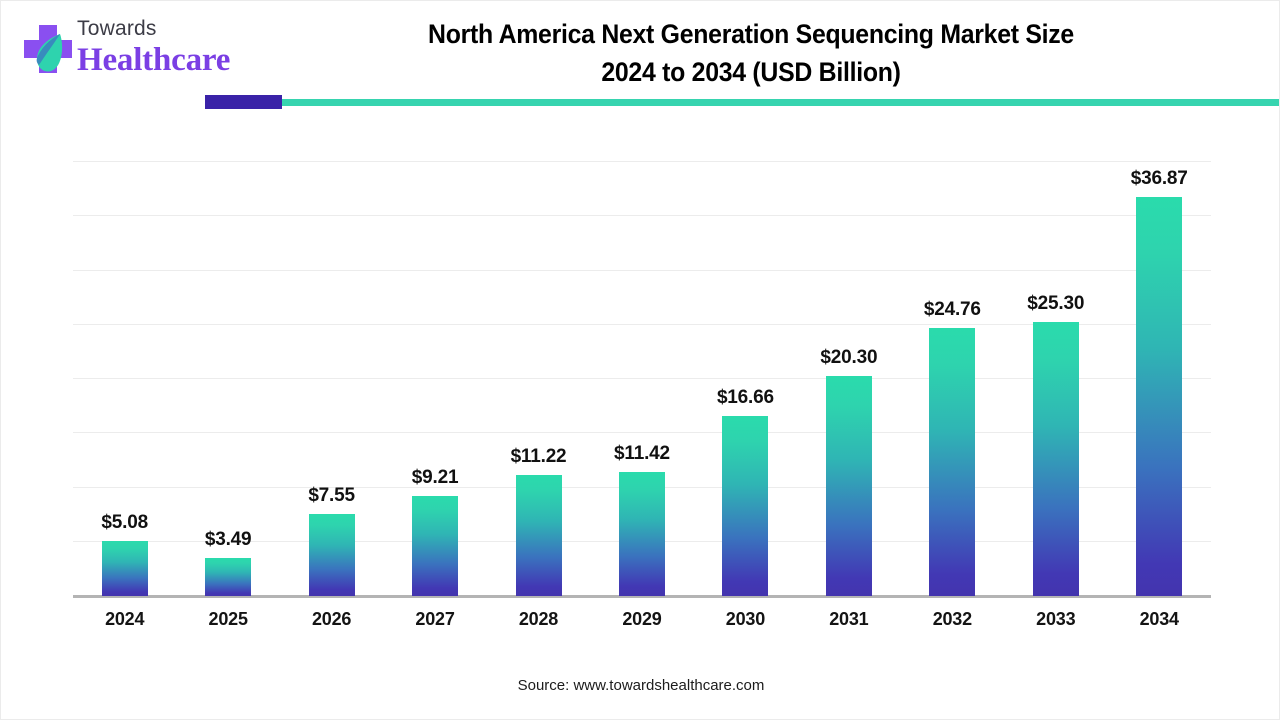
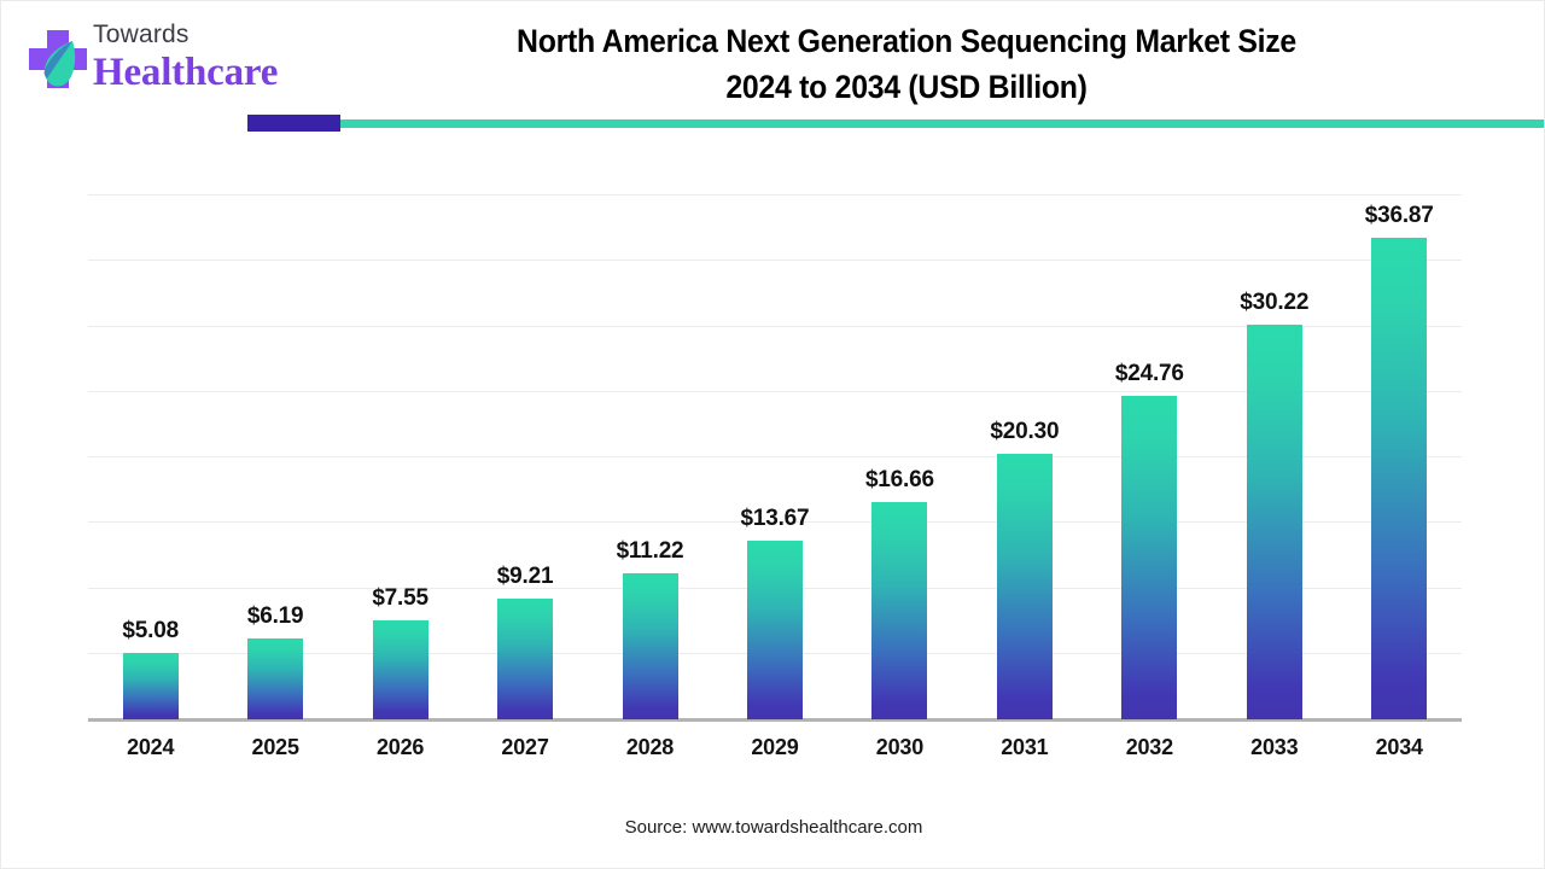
2025: $3.49 -> $6.19
2029: $11.42 -> $13.67
2033: $25.30 -> $30.22
